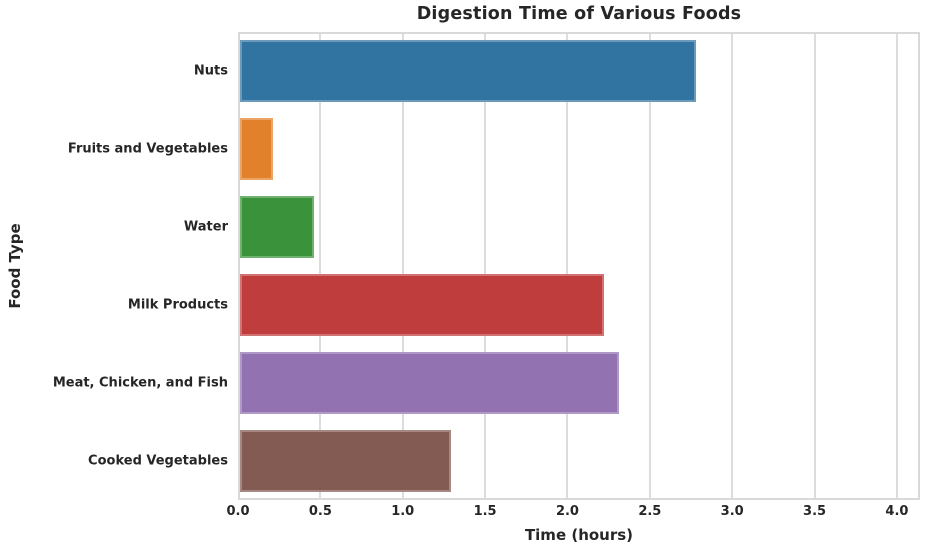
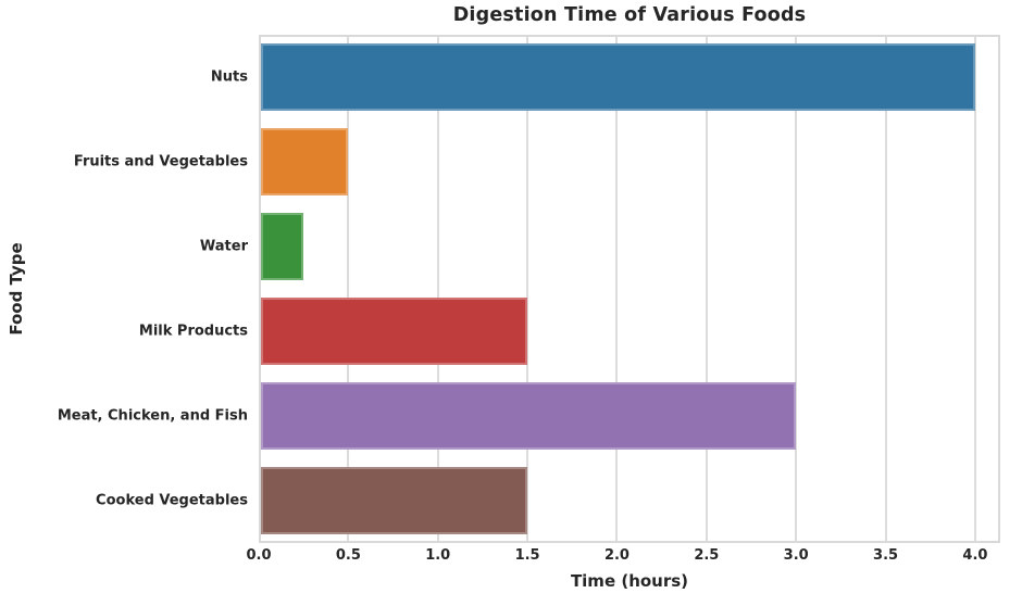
Nuts: 2.78 -> 4.00
Fruits and Vegetables: 0.21 -> 0.50
Water: 0.46 -> 0.25
Milk Products: 2.22 -> 1.50
Meat, Chicken, and Fish: 2.31 -> 3.00
Cooked Vegetables: 1.29 -> 1.50
